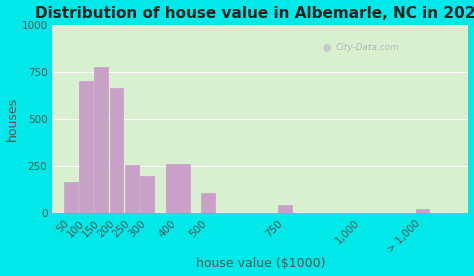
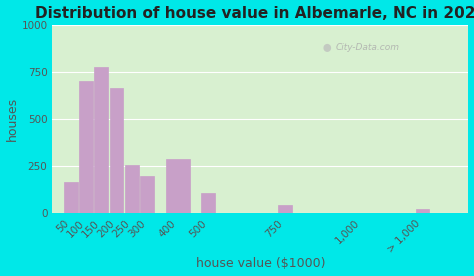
400: 260 -> 290
